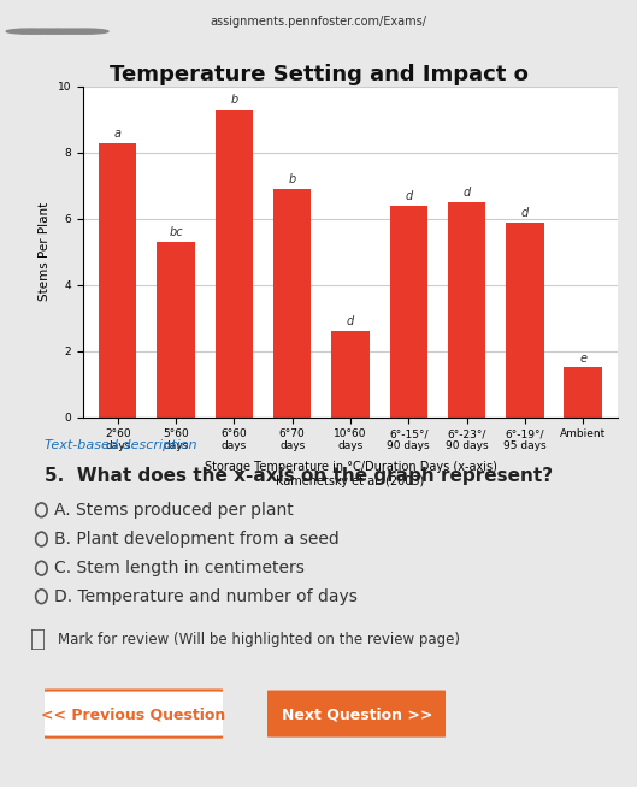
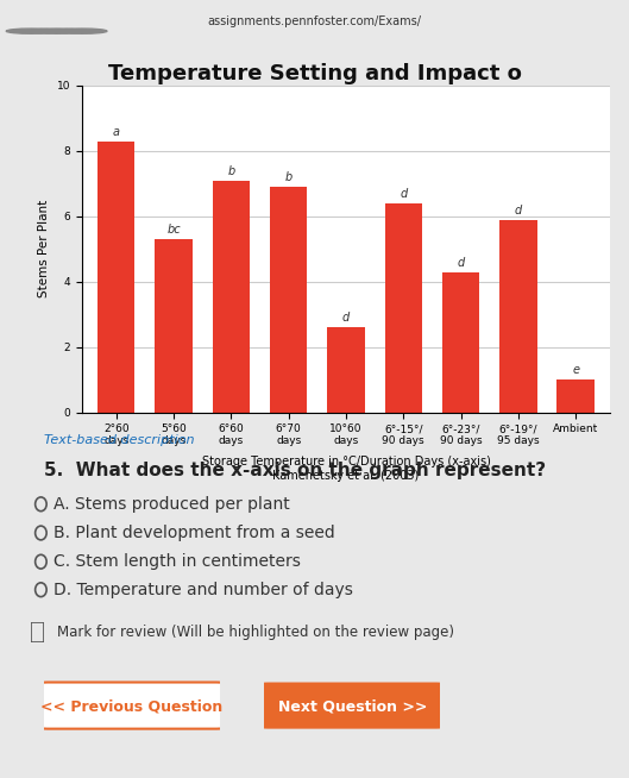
6°60 days: 9.3 -> 7.1
6°-23°/ 90 days: 6.5 -> 4.3
Ambient: 1.5 -> 1.0
